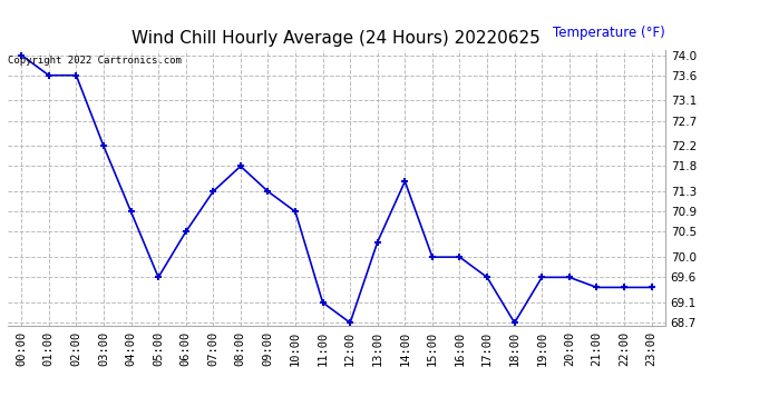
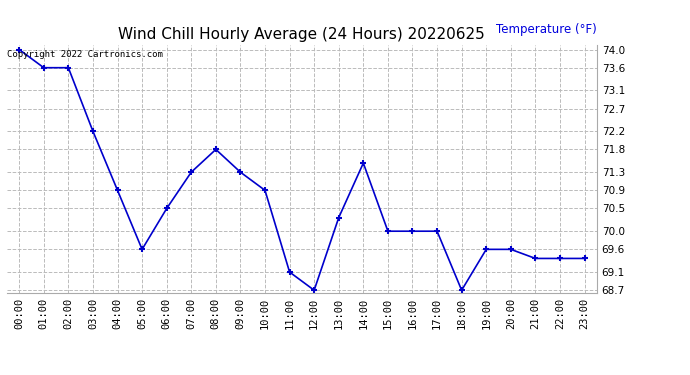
17:00: 69.6 -> 70.0
